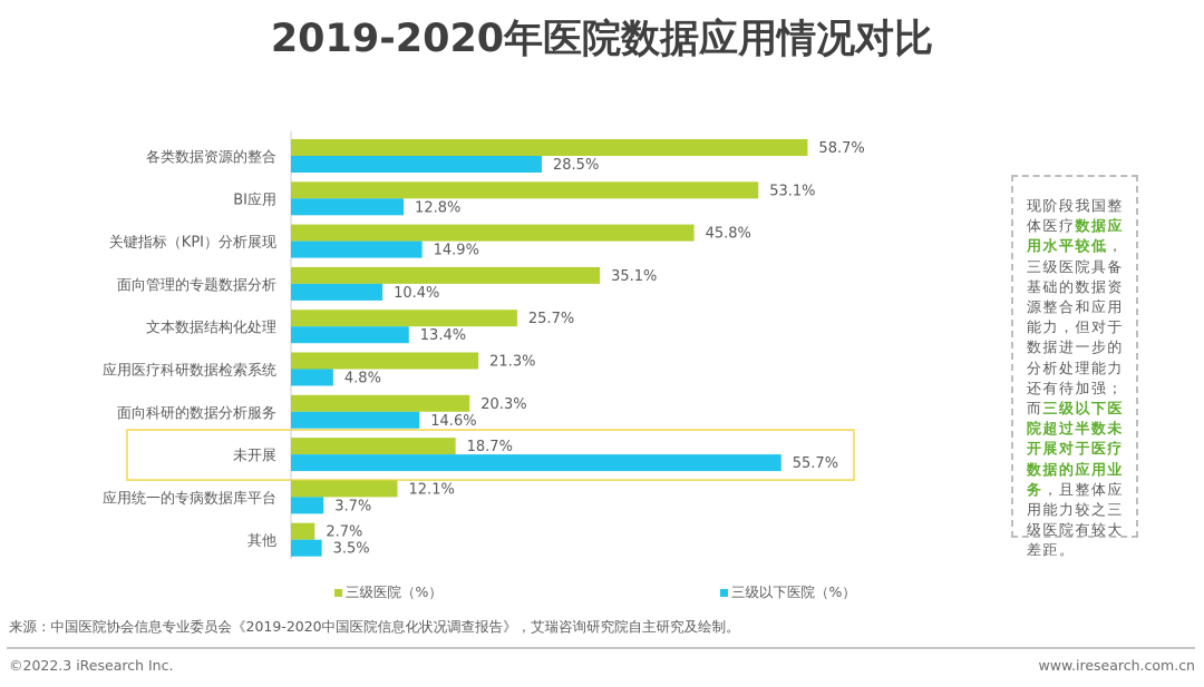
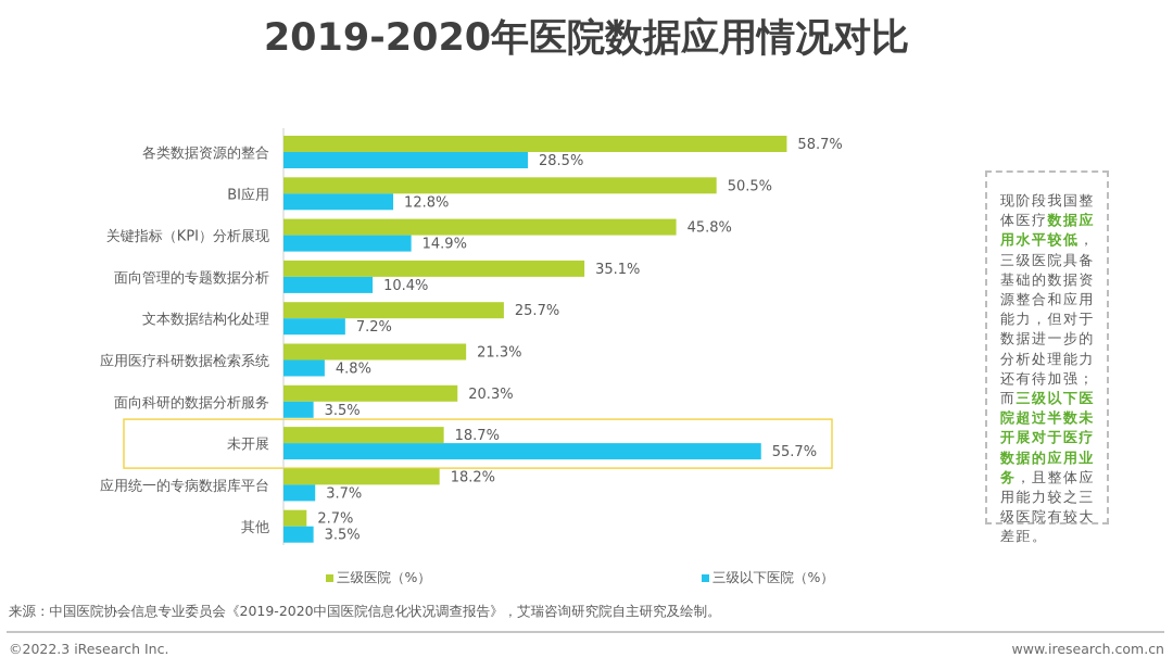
三级医院（%）/BI应用: 53.1% -> 50.5%
三级以下医院（%）/文本数据结构化处理: 13.4% -> 7.2%
三级以下医院（%）/面向科研的数据分析服务: 14.6% -> 3.5%
三级医院（%）/应用统一的专病数据库平台: 12.1% -> 18.2%
